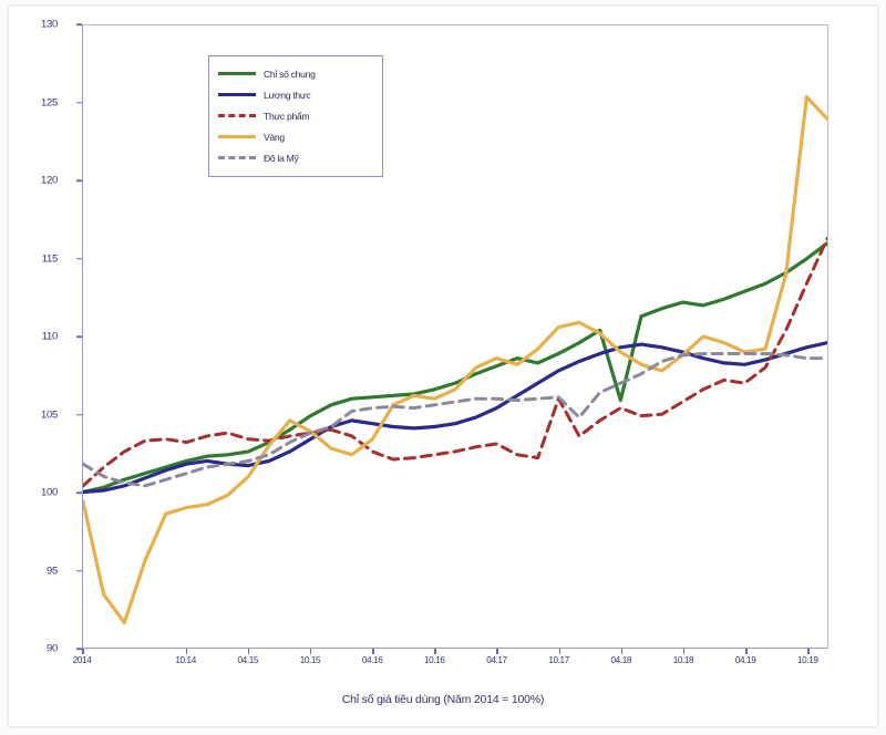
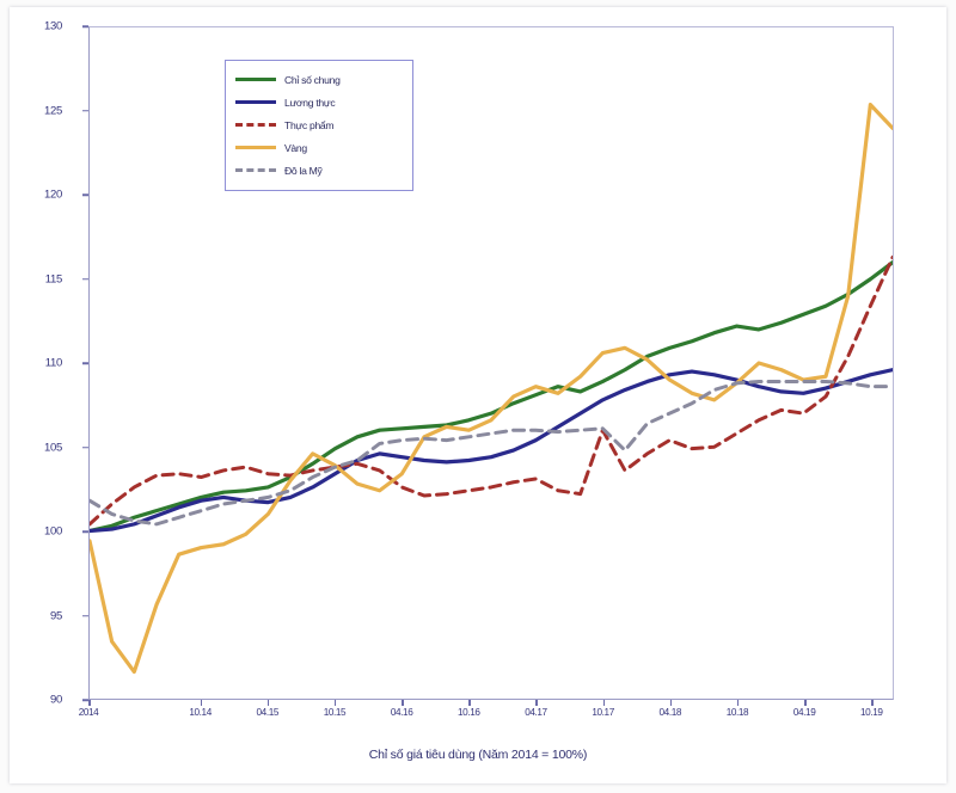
Chỉ số chung/04.18: 105.9 -> 110.9
